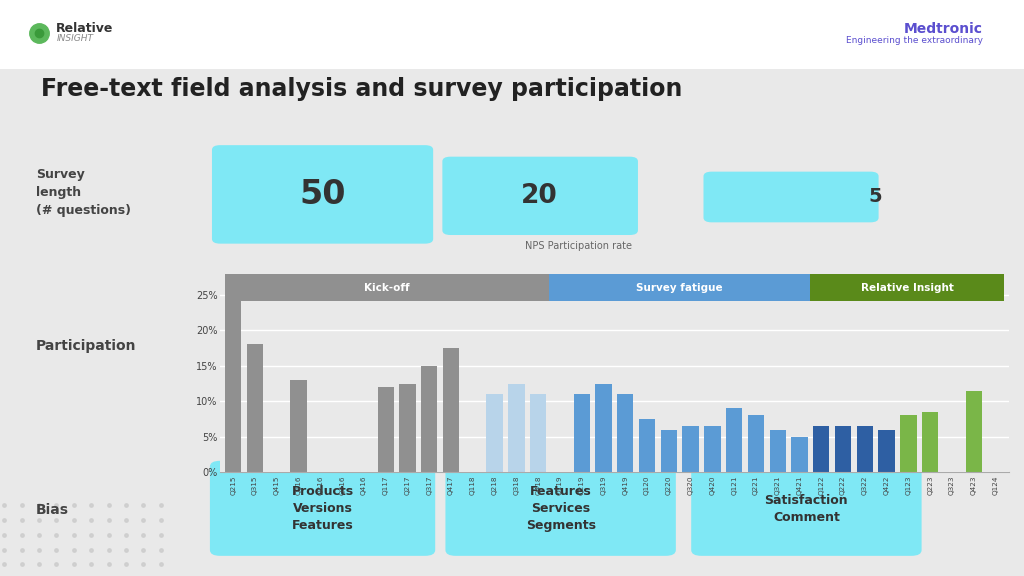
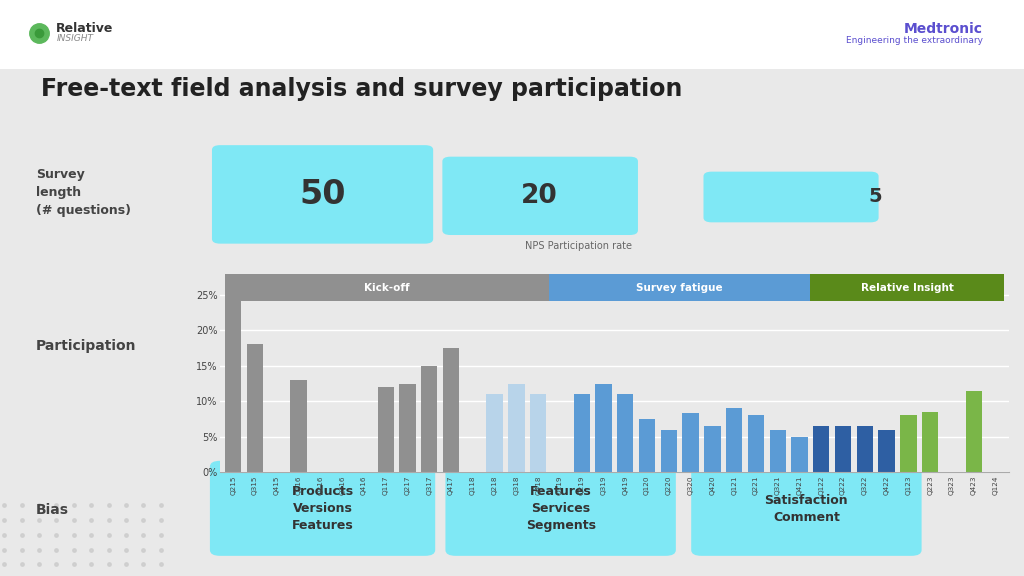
Q320: 6.5% -> 8.4%
